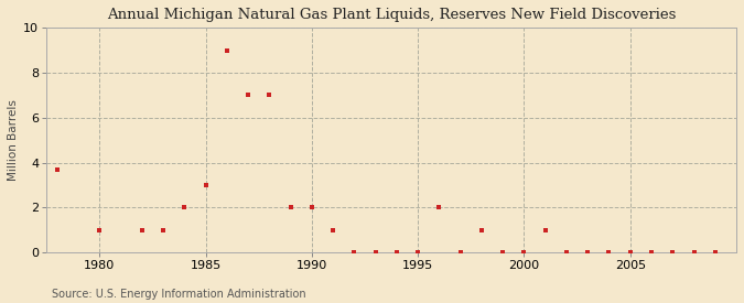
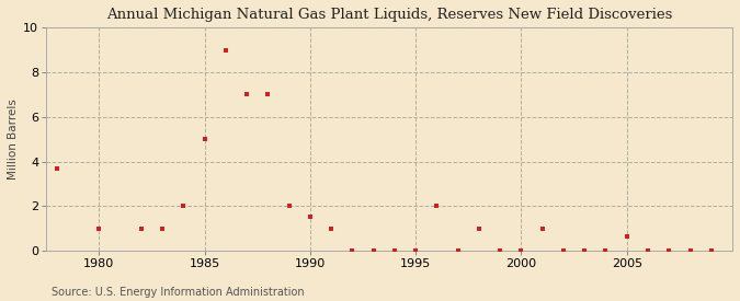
1985: 3.00 -> 5.00
1990: 2.00 -> 1.55
2005: 0.02 -> 0.65
